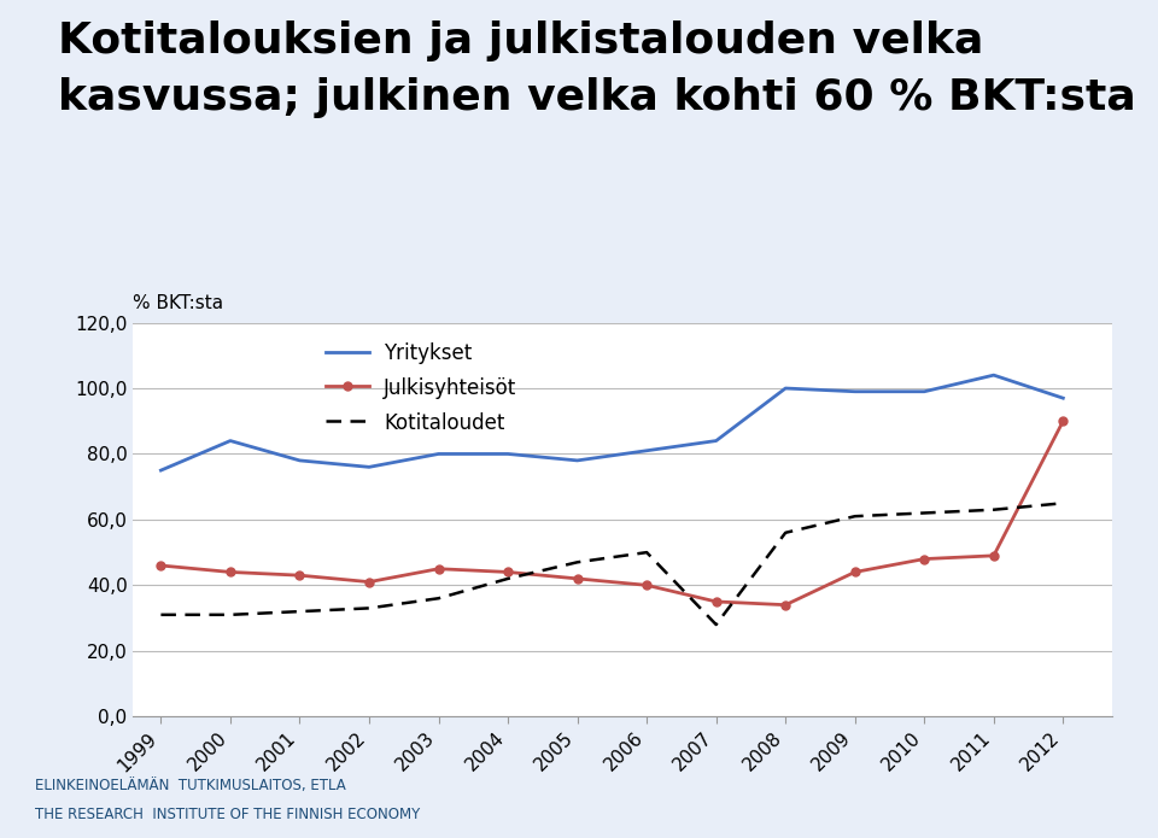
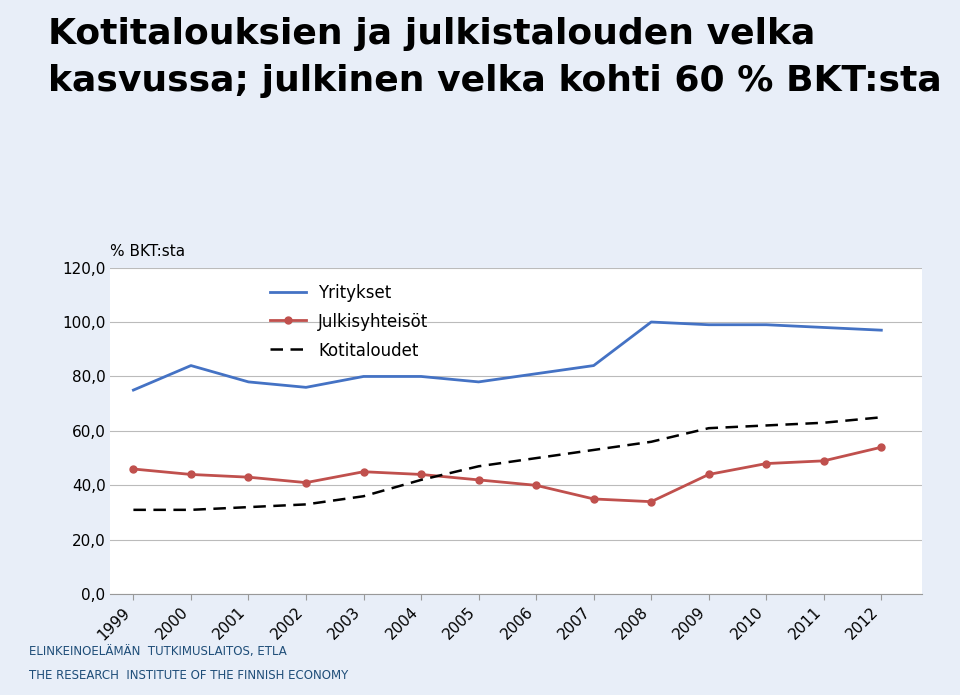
Kotitaloudet/2007: 28 -> 53
Yritykset/2011: 104 -> 98
Julkisyhteisöt/2012: 90 -> 54
